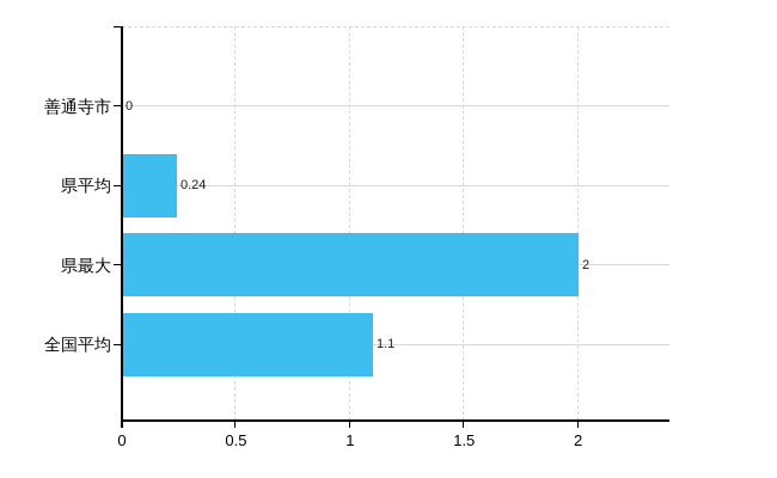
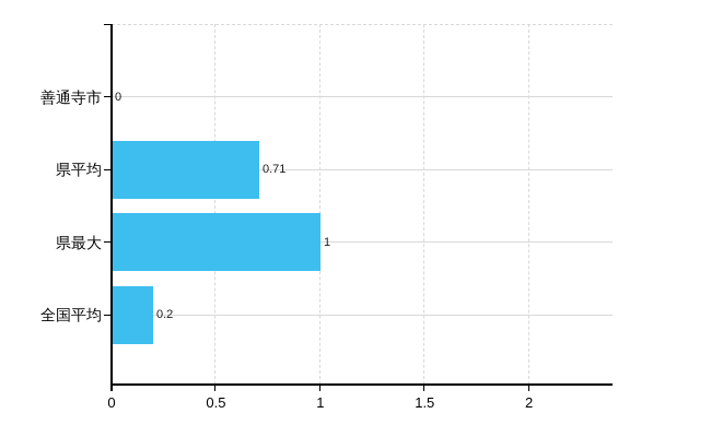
県平均: 0.24 -> 0.71
県最大: 2 -> 1
全国平均: 1.1 -> 0.2
